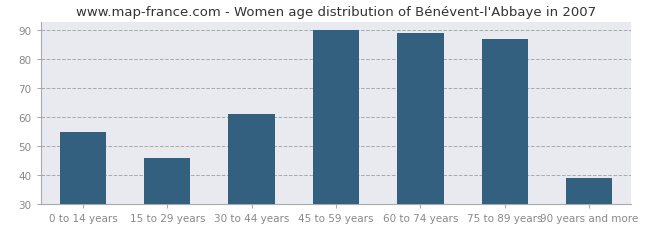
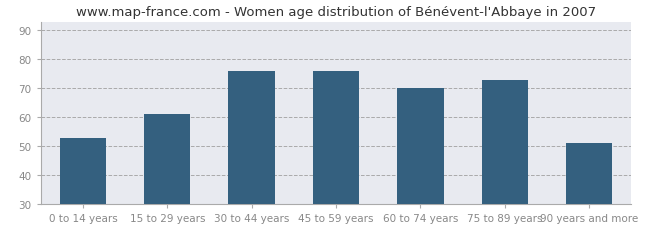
0 to 14 years: 55 -> 53
15 to 29 years: 46 -> 61
30 to 44 years: 61 -> 76
45 to 59 years: 90 -> 76
60 to 74 years: 89 -> 70
75 to 89 years: 87 -> 73
90 years and more: 39 -> 51
